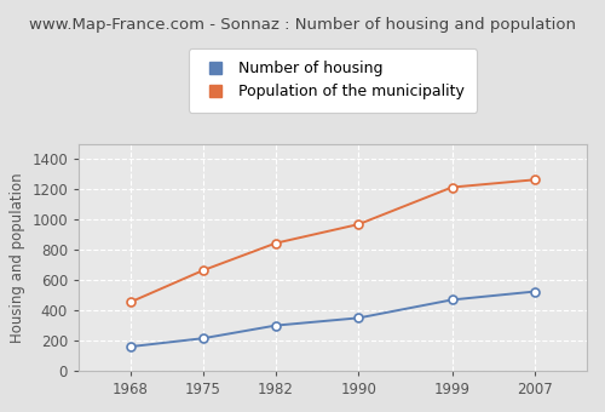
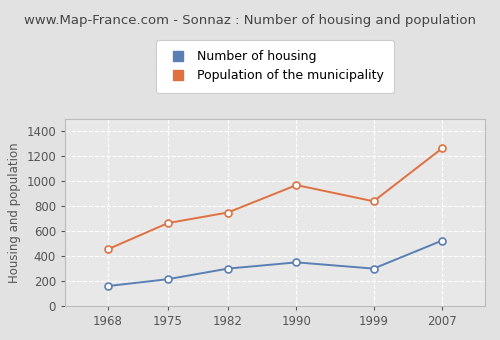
Population of the municipality/1982: 840 -> 750
Number of housing/1999: 470 -> 300
Population of the municipality/1999: 1220 -> 840
